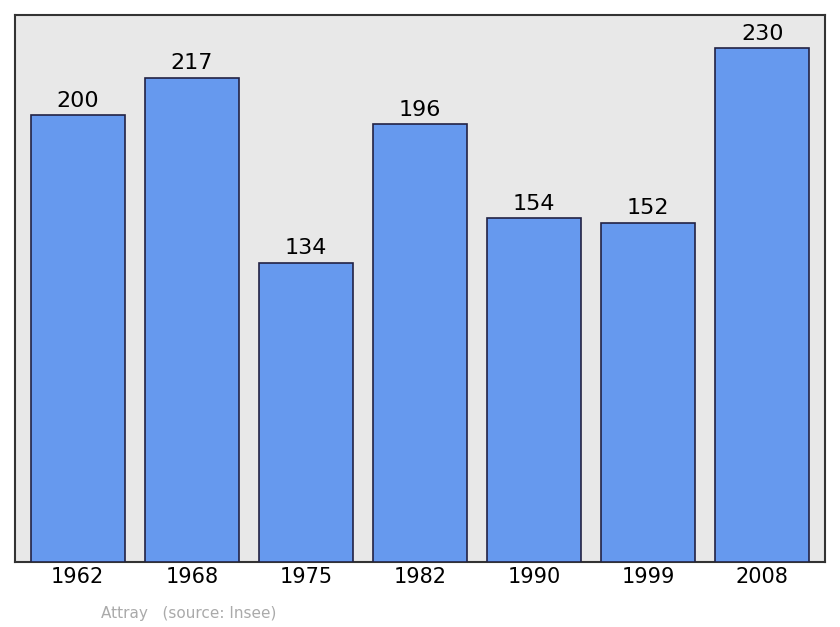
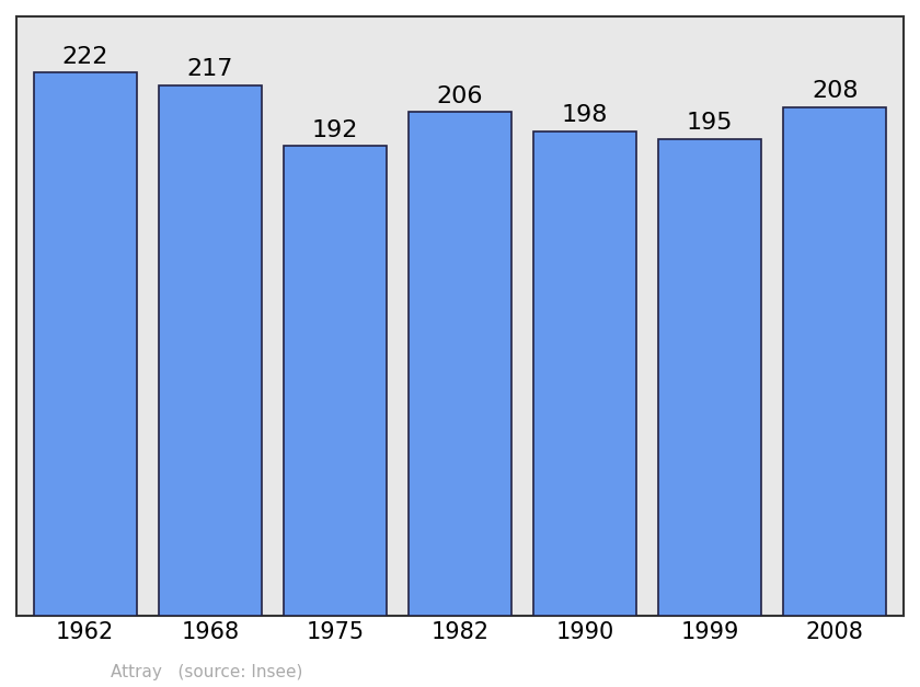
1962: 200 -> 222
1975: 134 -> 192
1982: 196 -> 206
1990: 154 -> 198
1999: 152 -> 195
2008: 230 -> 208
